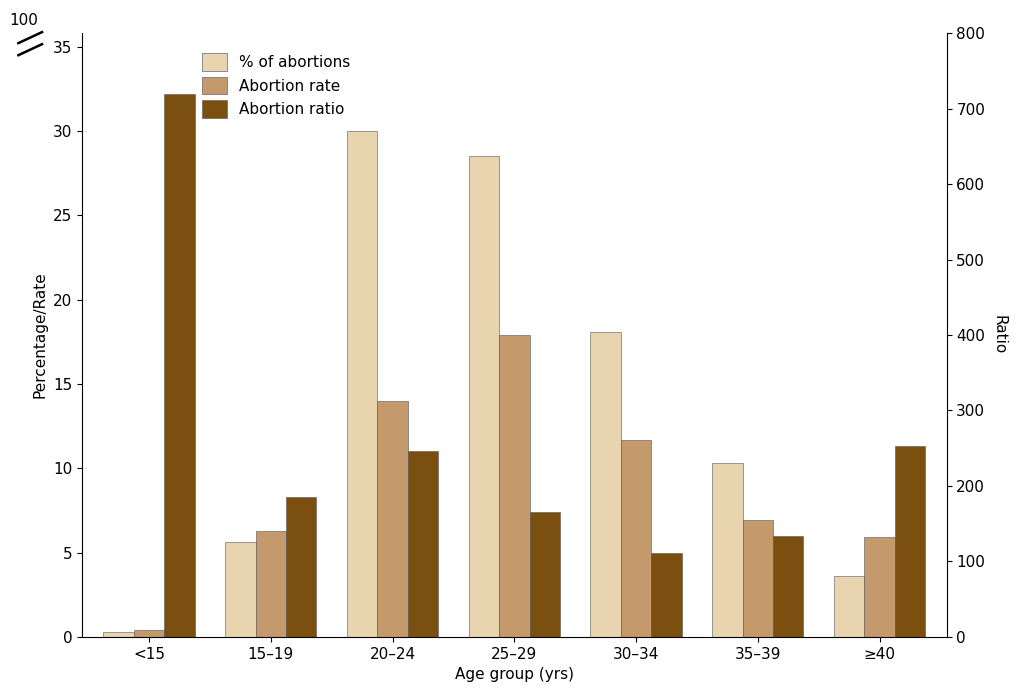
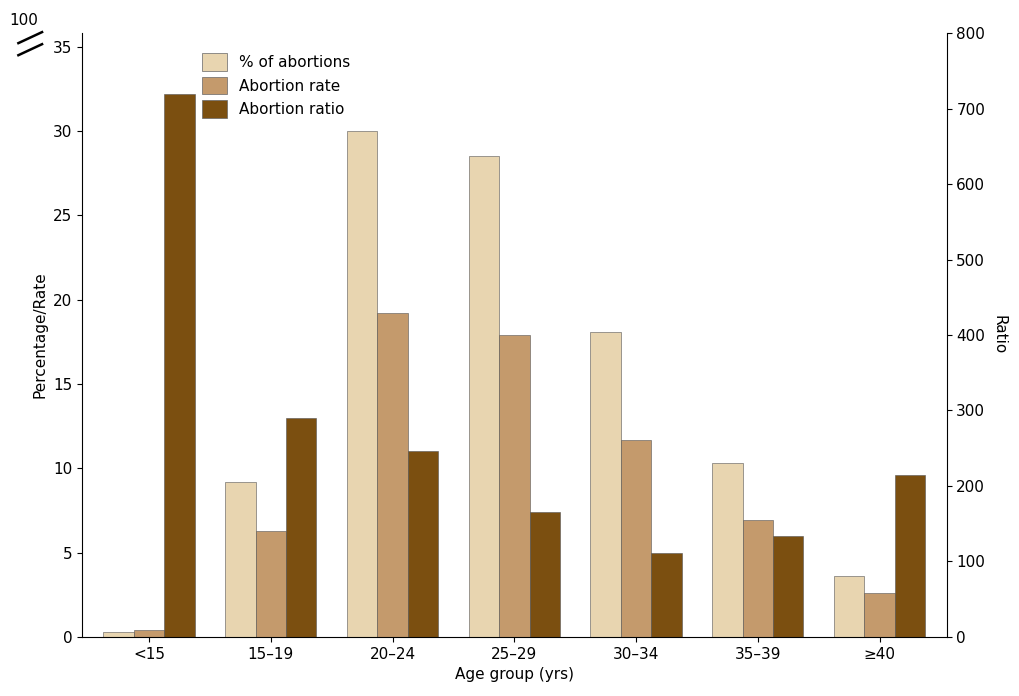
% of abortions/15–19: 5.6 -> 9.2
Abortion ratio/15–19: 8.3 -> 13.0
Abortion rate/20–24: 14.0 -> 19.2
Abortion rate/≥40: 5.9 -> 2.6
Abortion ratio/≥40: 11.3 -> 9.6
